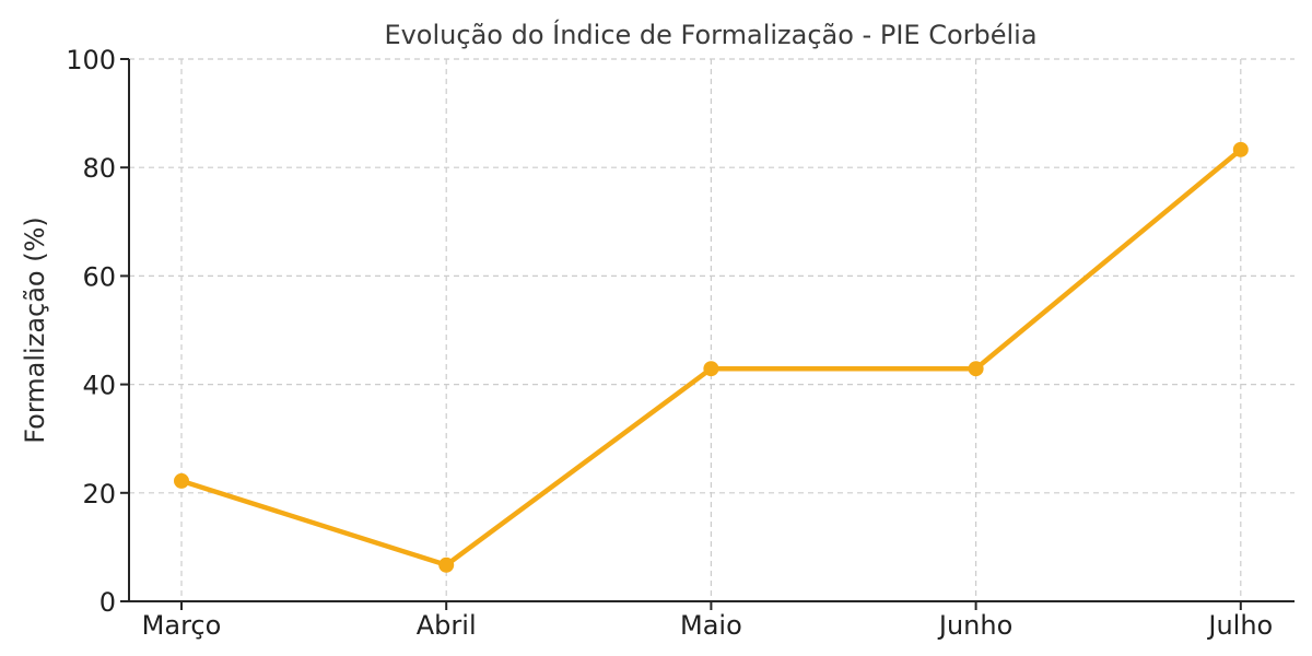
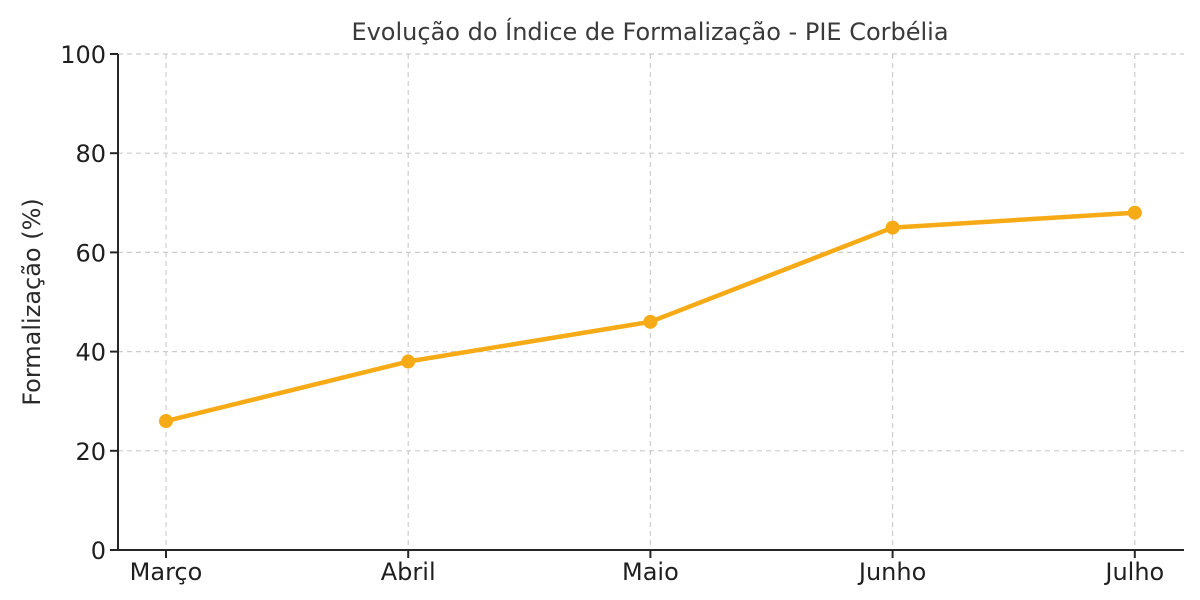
Março: 22 -> 26
Abril: 7 -> 38
Maio: 43 -> 46
Junho: 43 -> 65
Julho: 83 -> 68
